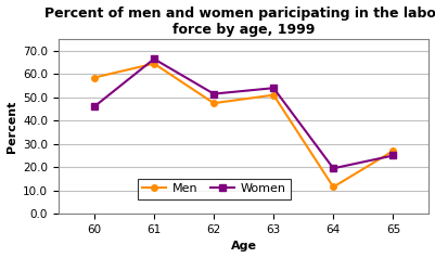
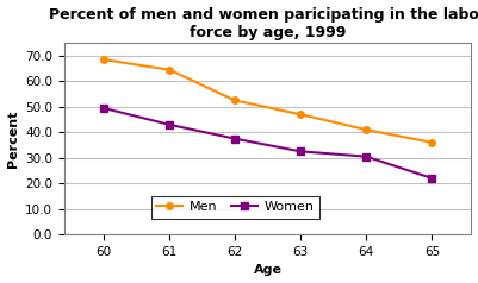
Men/60: 58.5 -> 68.5
Women/60: 46.0 -> 49.5
Women/61: 66.5 -> 43.0
Men/62: 47.5 -> 52.5
Women/62: 51.5 -> 37.5
Men/63: 51.0 -> 47.0
Women/63: 54.0 -> 32.5
Men/64: 11.5 -> 41.0
Women/64: 19.5 -> 30.5
Men/65: 27.0 -> 36.0
Women/65: 25.0 -> 22.0
